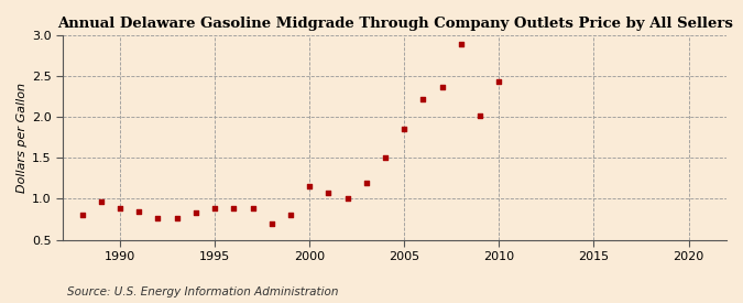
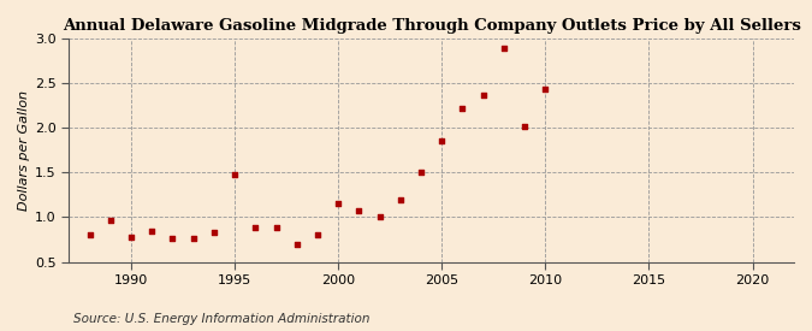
1990: 0.88 -> 0.78
1995: 0.88 -> 1.48
